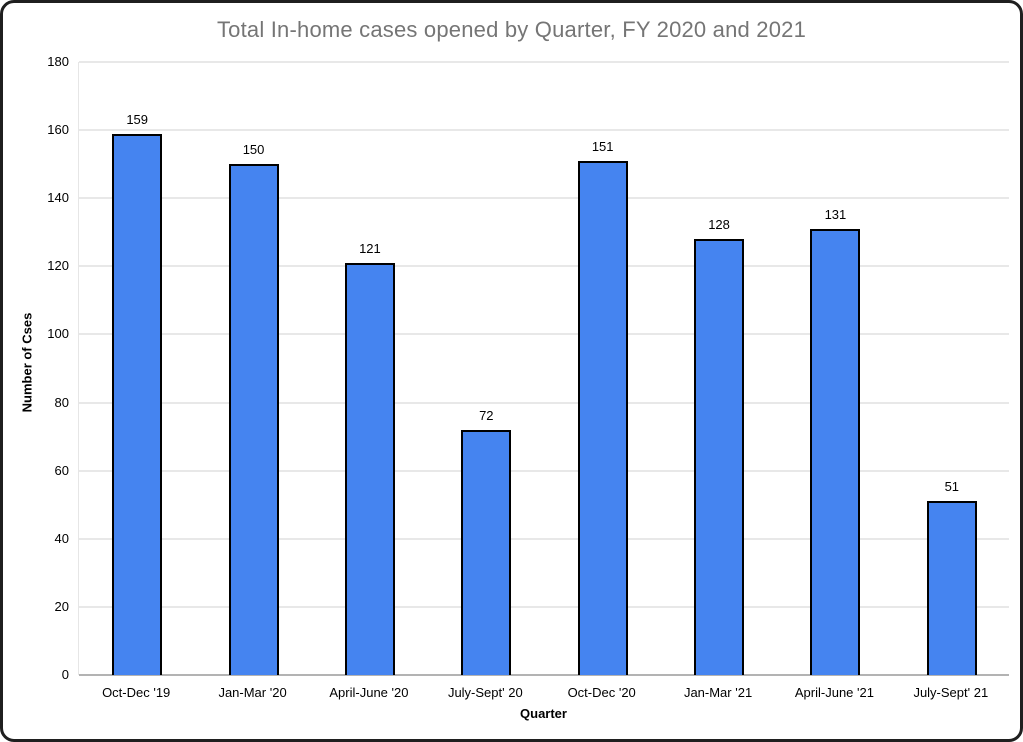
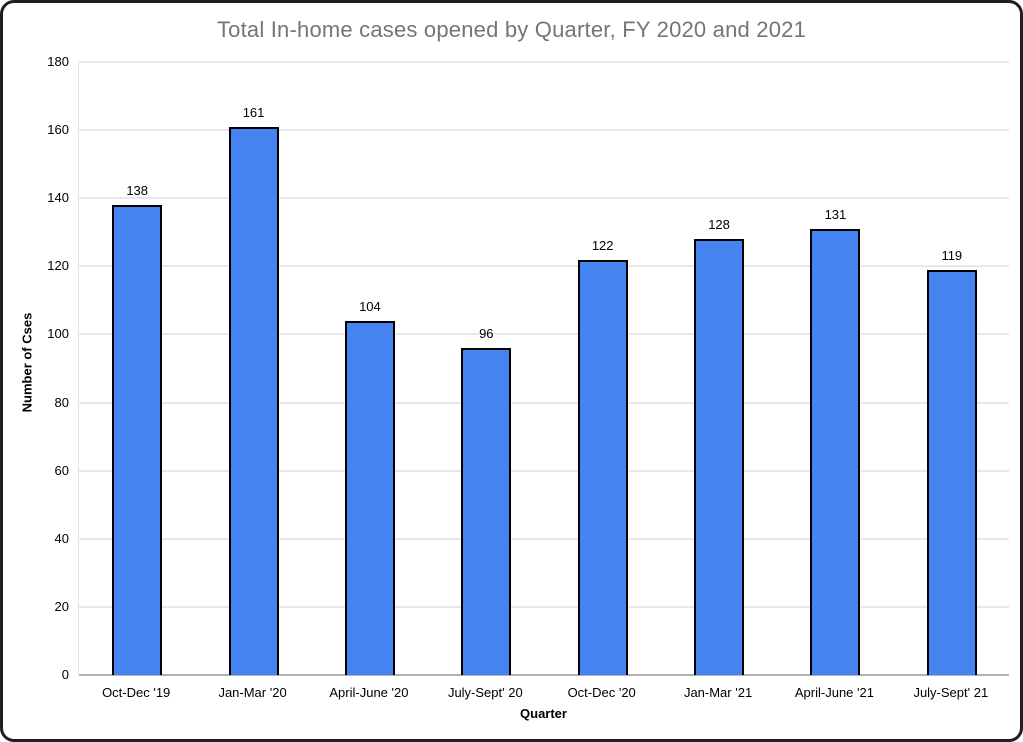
Oct-Dec '19: 159 -> 138
Jan-Mar '20: 150 -> 161
April-June '20: 121 -> 104
July-Sept' 20: 72 -> 96
Oct-Dec '20: 151 -> 122
July-Sept' 21: 51 -> 119
